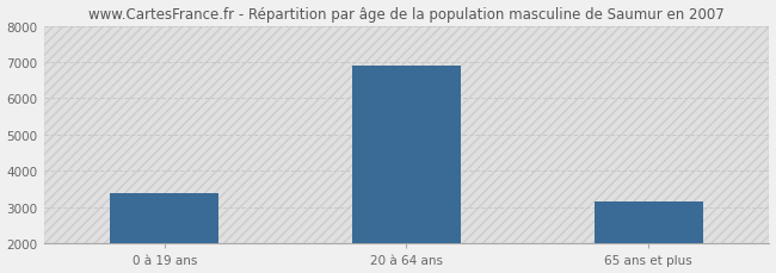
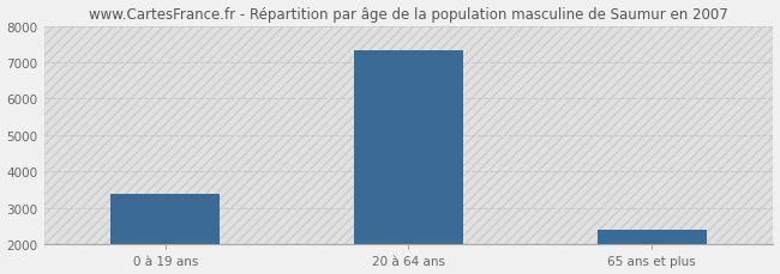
20 à 64 ans: 6900 -> 7330
65 ans et plus: 3150 -> 2400
